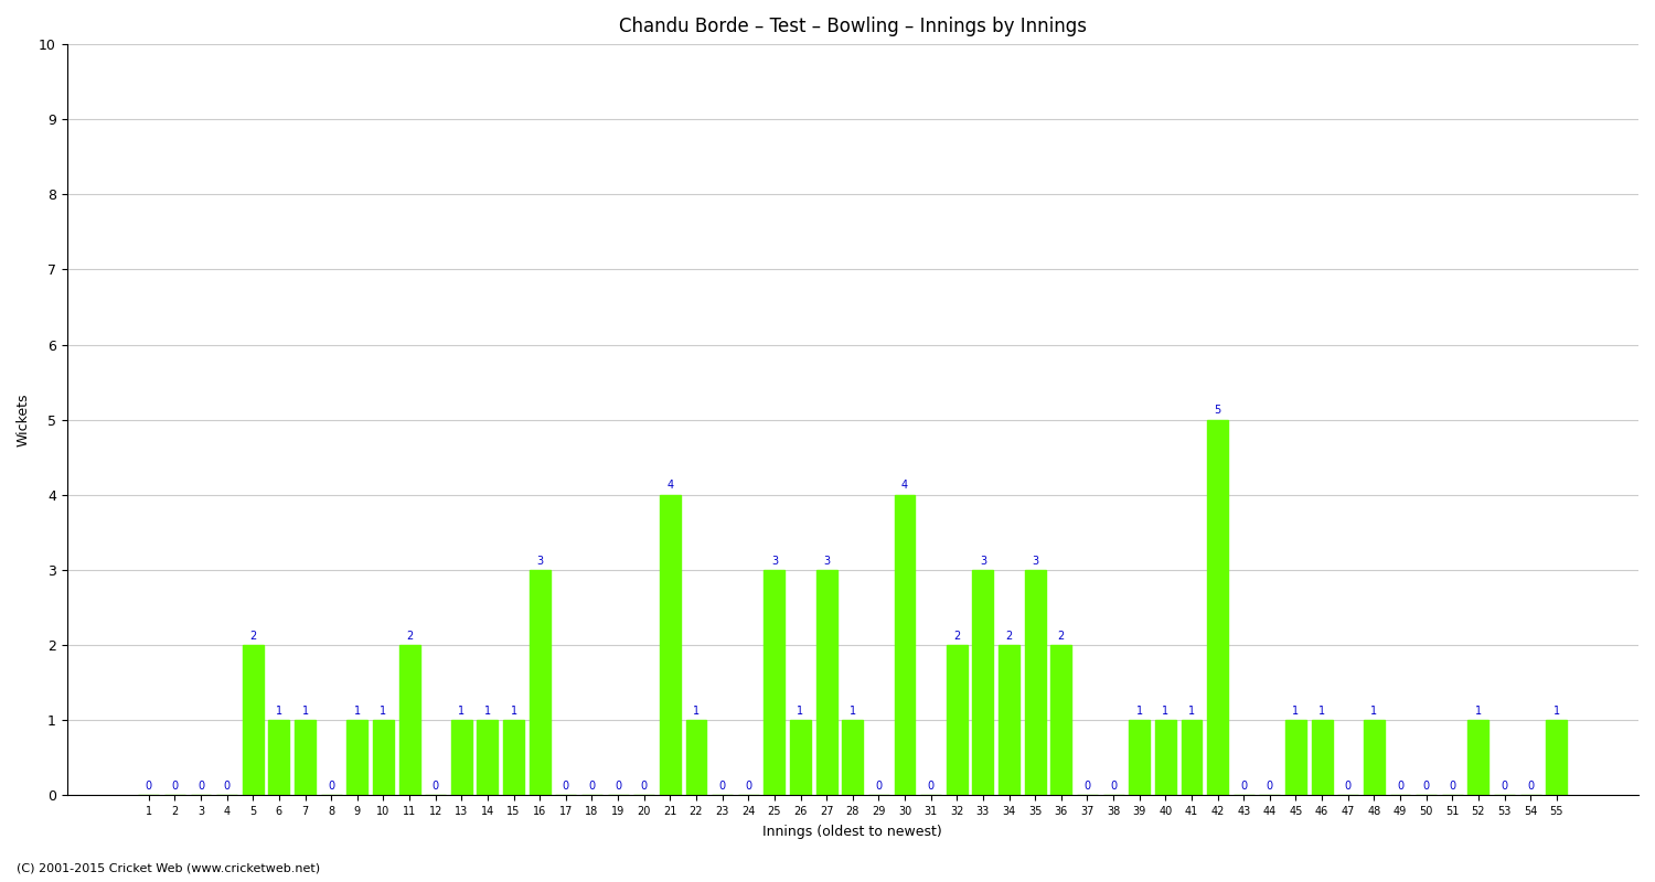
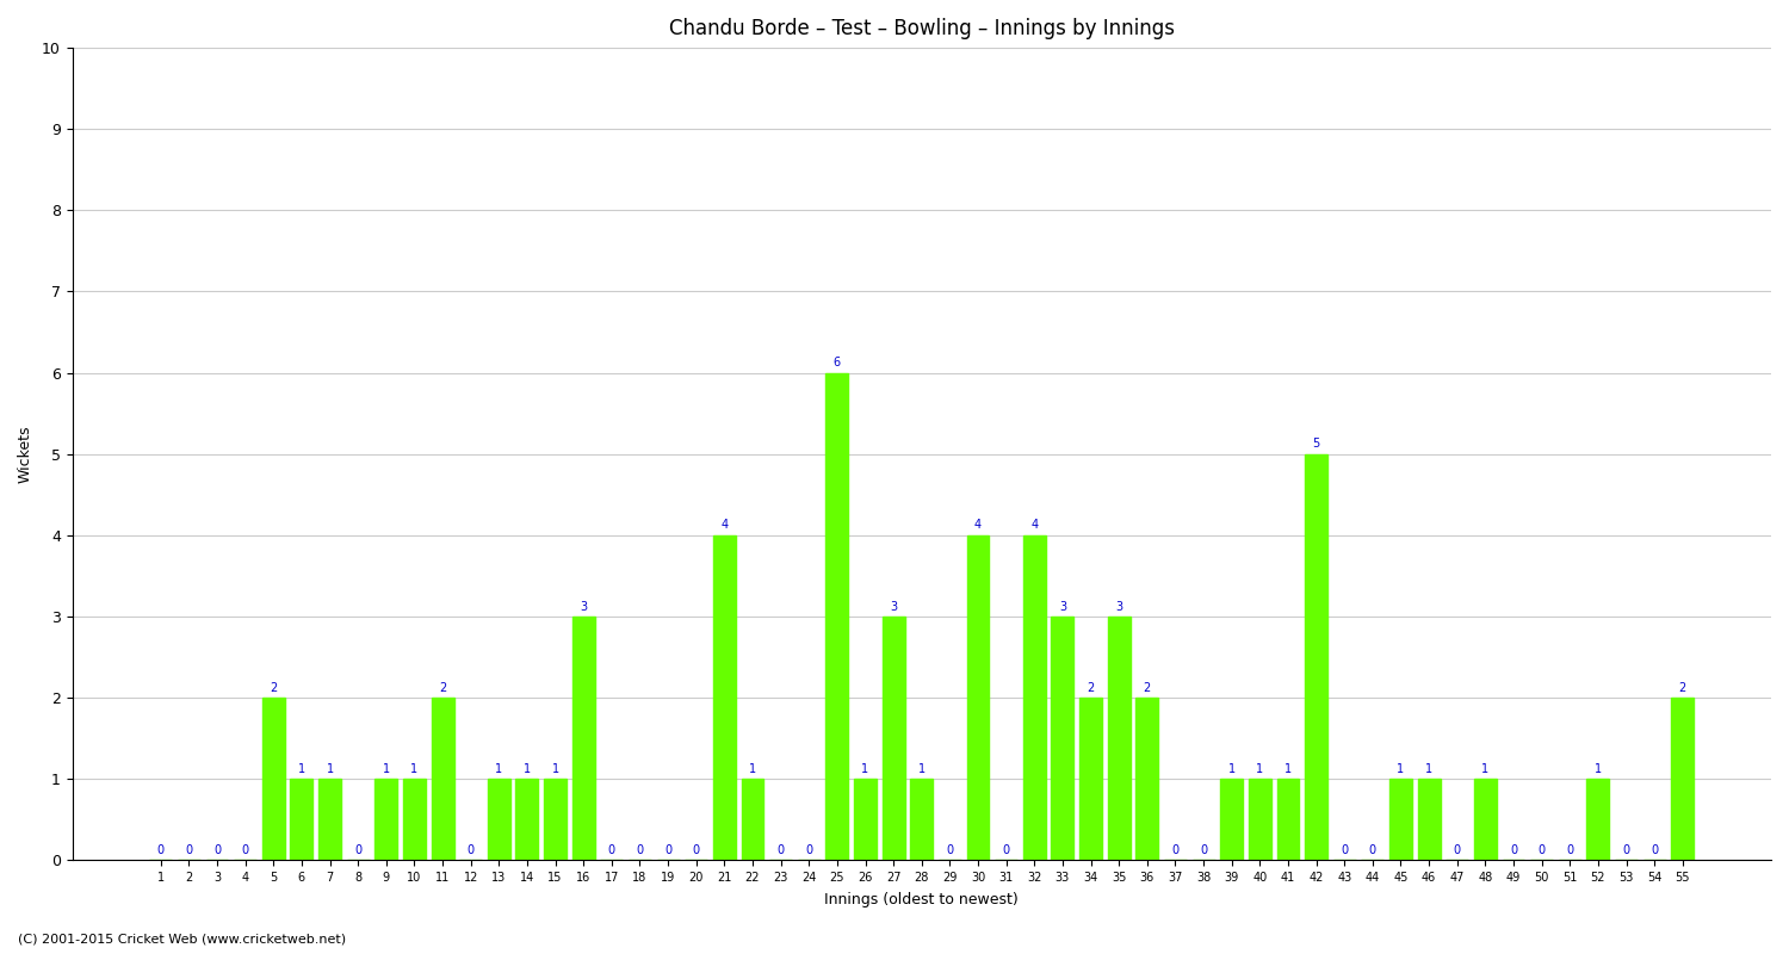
25: 3 -> 6
32: 2 -> 4
55: 1 -> 2
